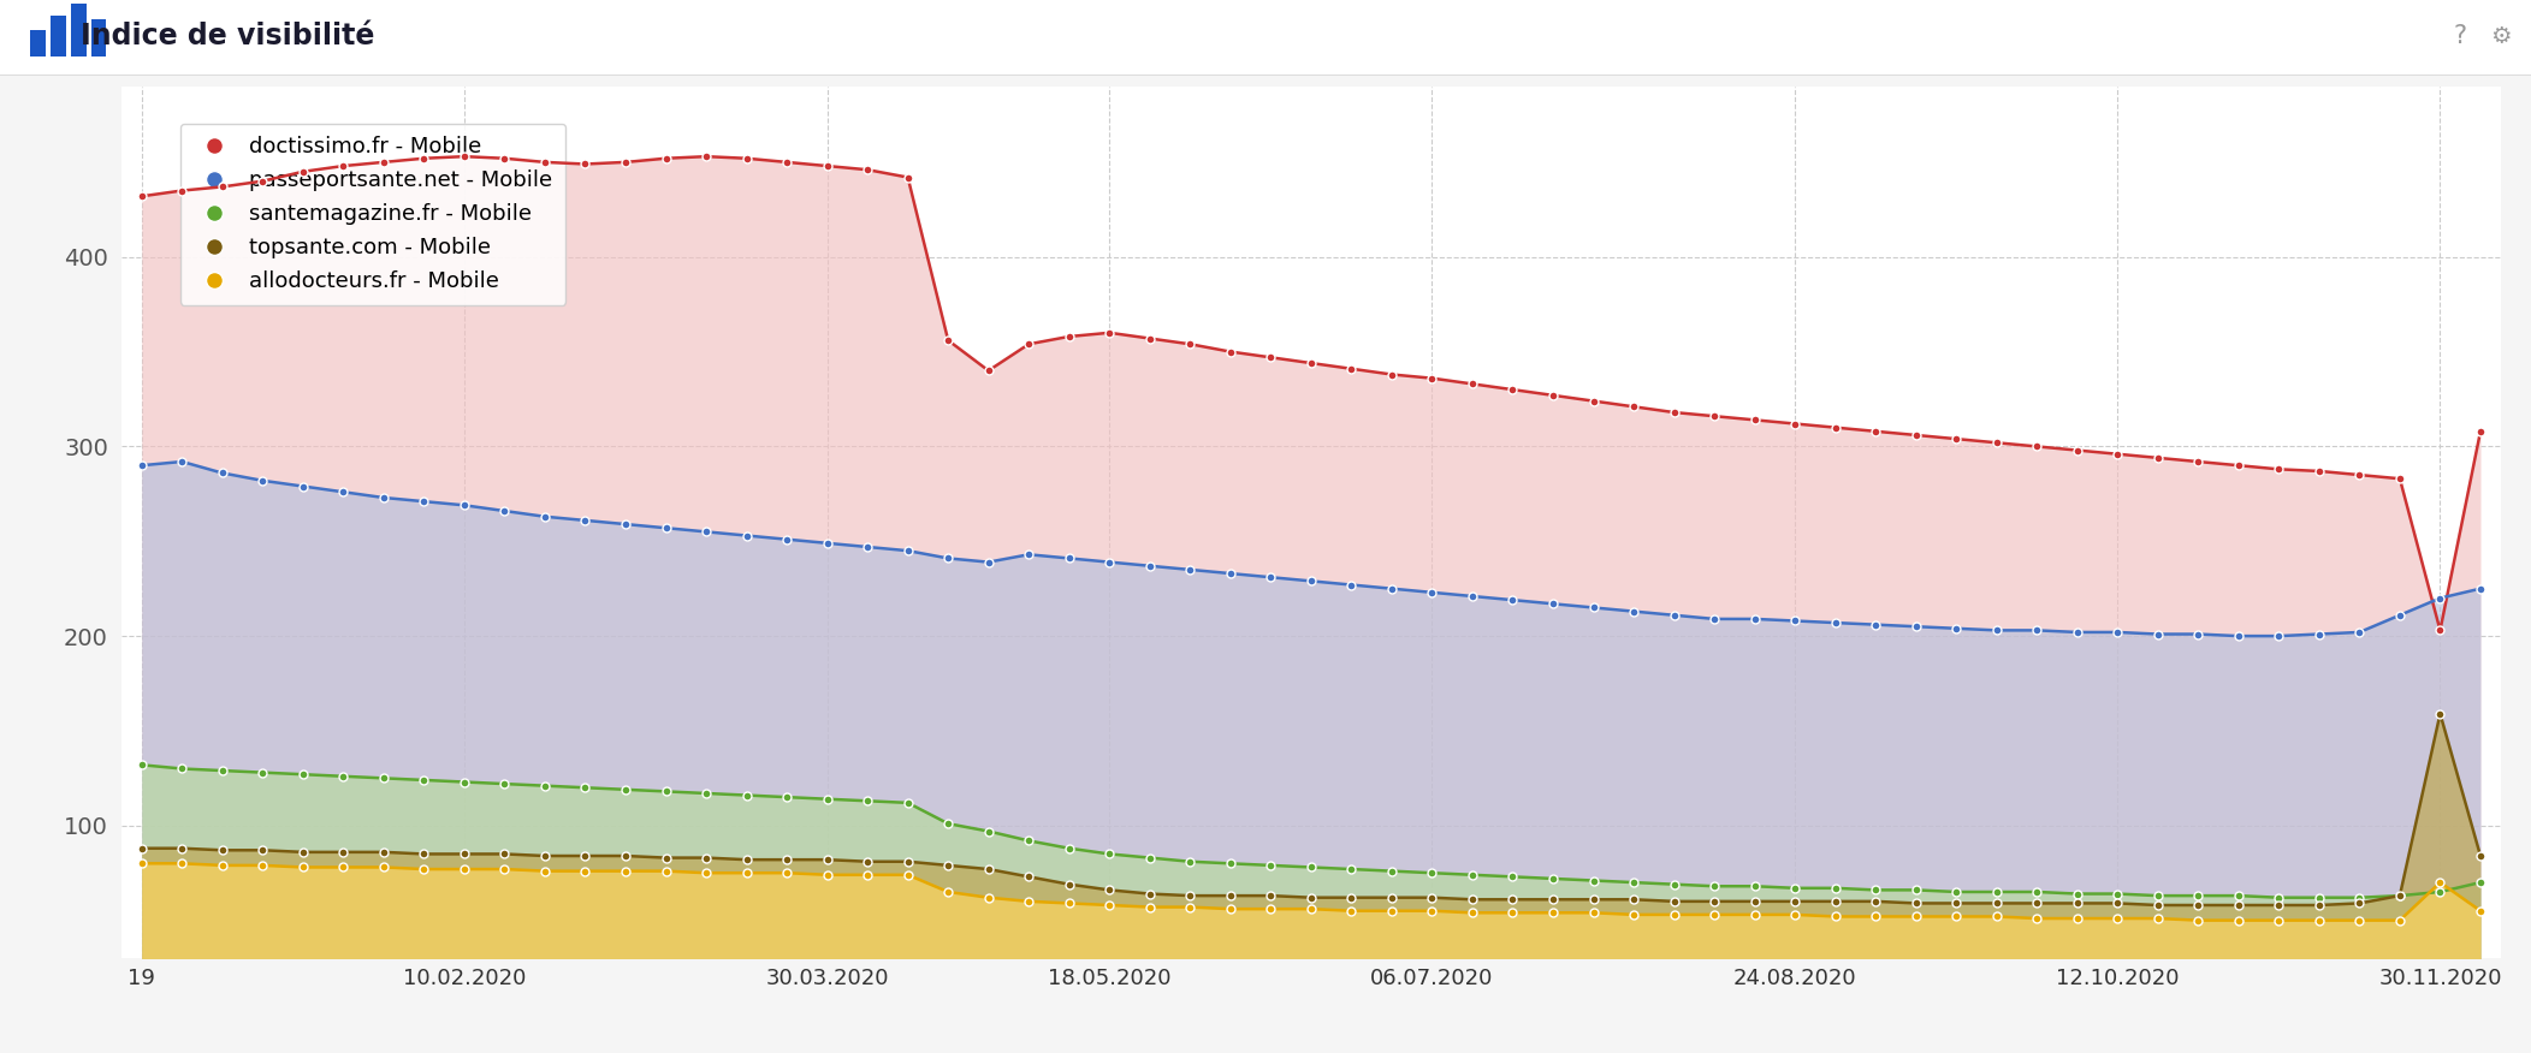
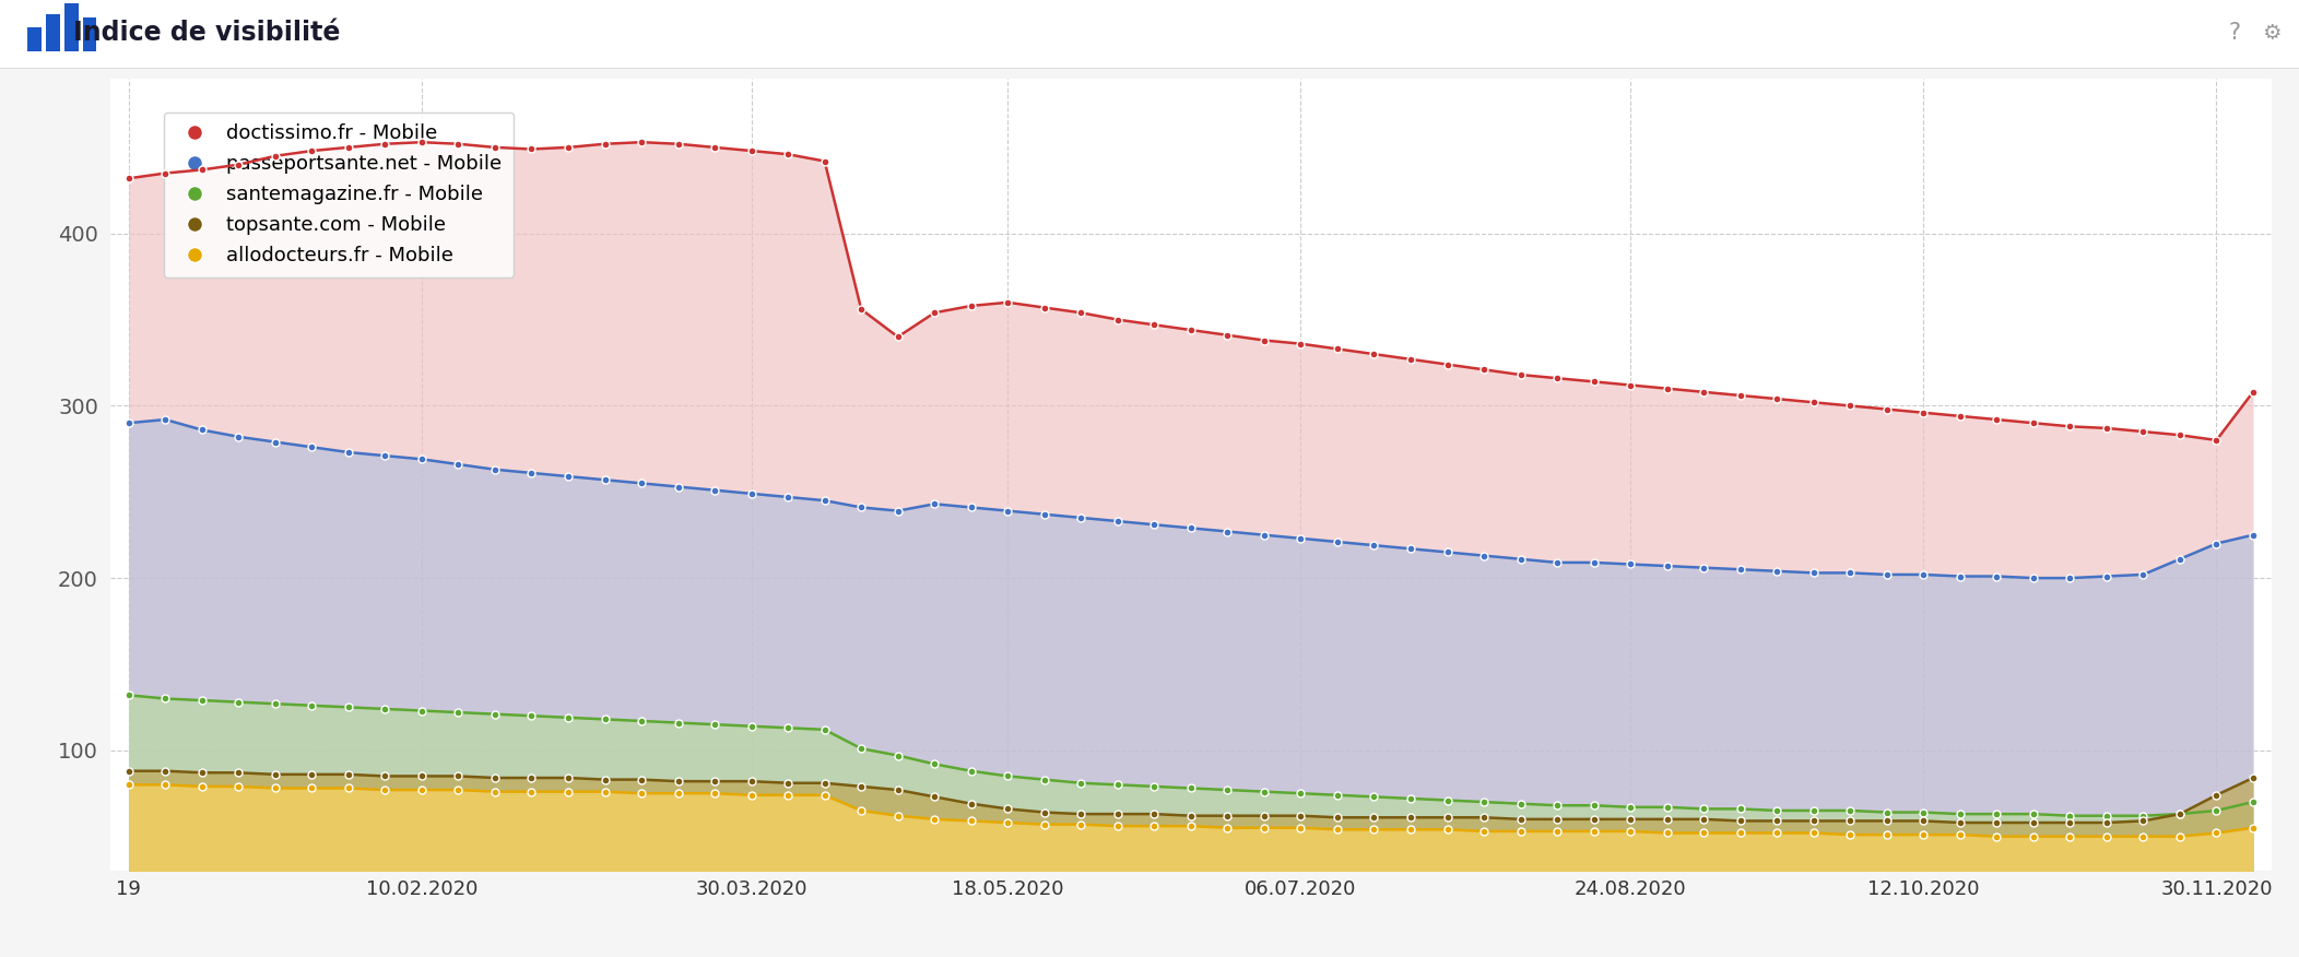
doctissimo.fr - Mobile/30.11.2020: 203 -> 280
topsante.com - Mobile/30.11.2020: 159 -> 74
allodocteurs.fr - Mobile/30.11.2020: 70 -> 52
